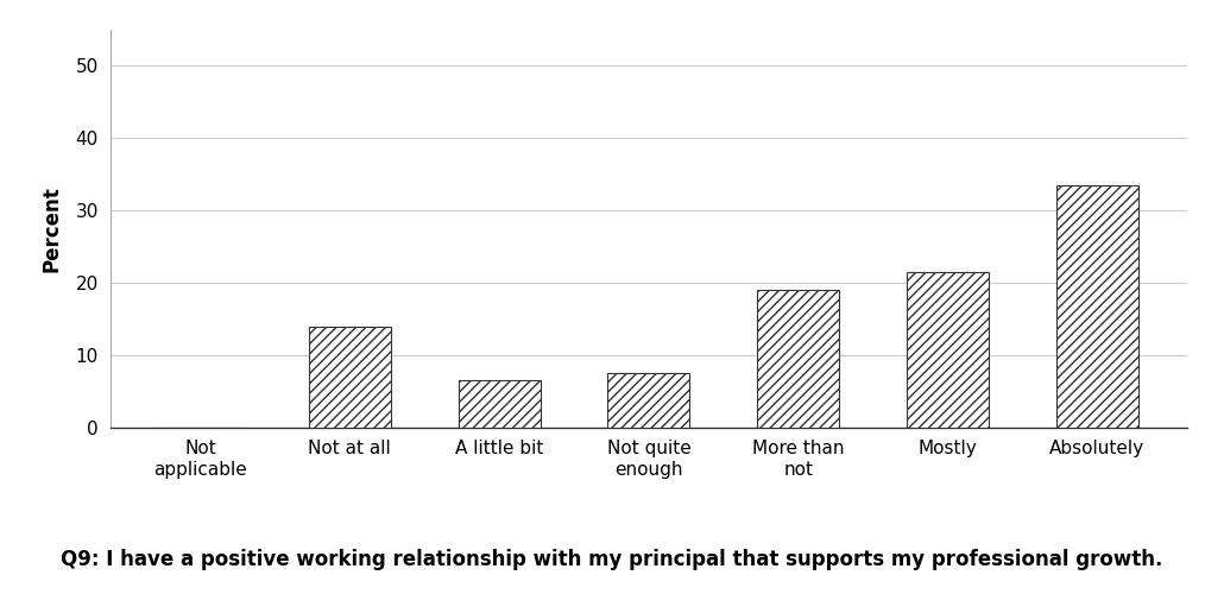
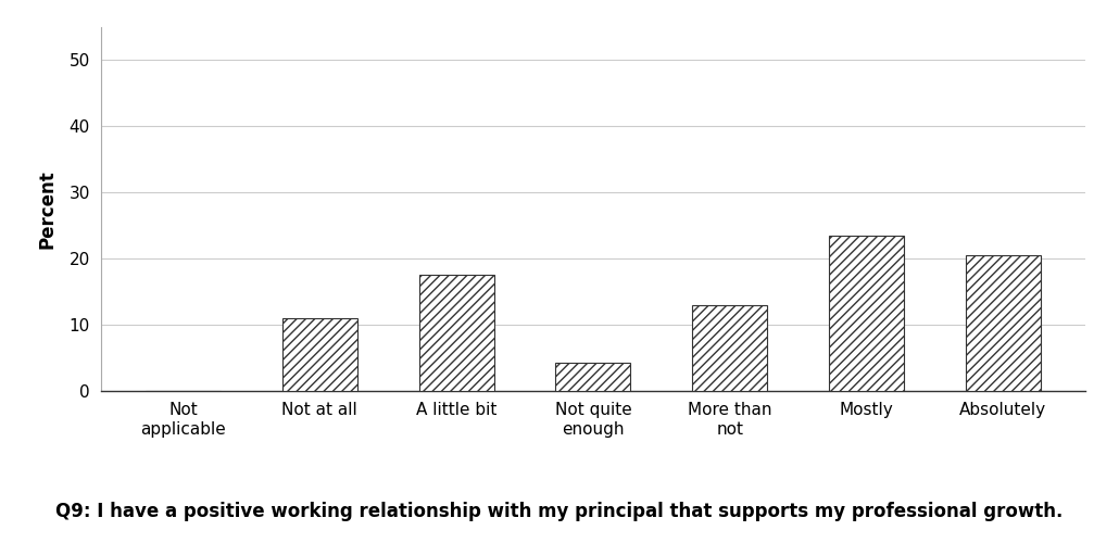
Not at all: 14.0 -> 11.0
A little bit: 6.5 -> 17.6
Not quite enough: 7.5 -> 4.2
More than not: 19.0 -> 13.0
Mostly: 21.5 -> 23.4
Absolutely: 33.5 -> 20.6
